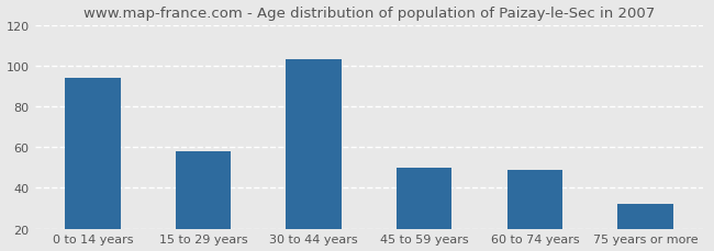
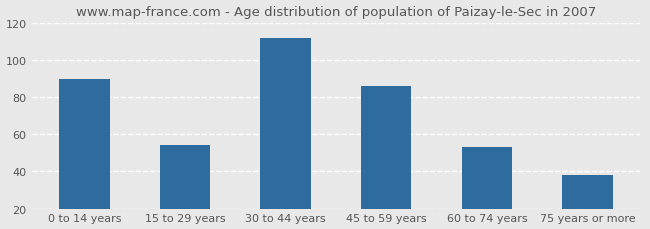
0 to 14 years: 94 -> 90
15 to 29 years: 58 -> 54
30 to 44 years: 103 -> 112
45 to 59 years: 50 -> 86
60 to 74 years: 49 -> 53
75 years or more: 32 -> 38
